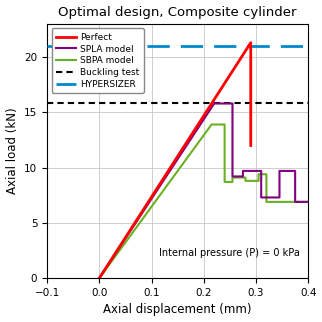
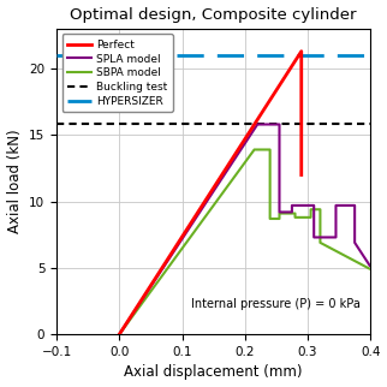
SPLA model/0.4: 6.9 -> 5.1
SBPA model/0.4: 6.9 -> 4.9
